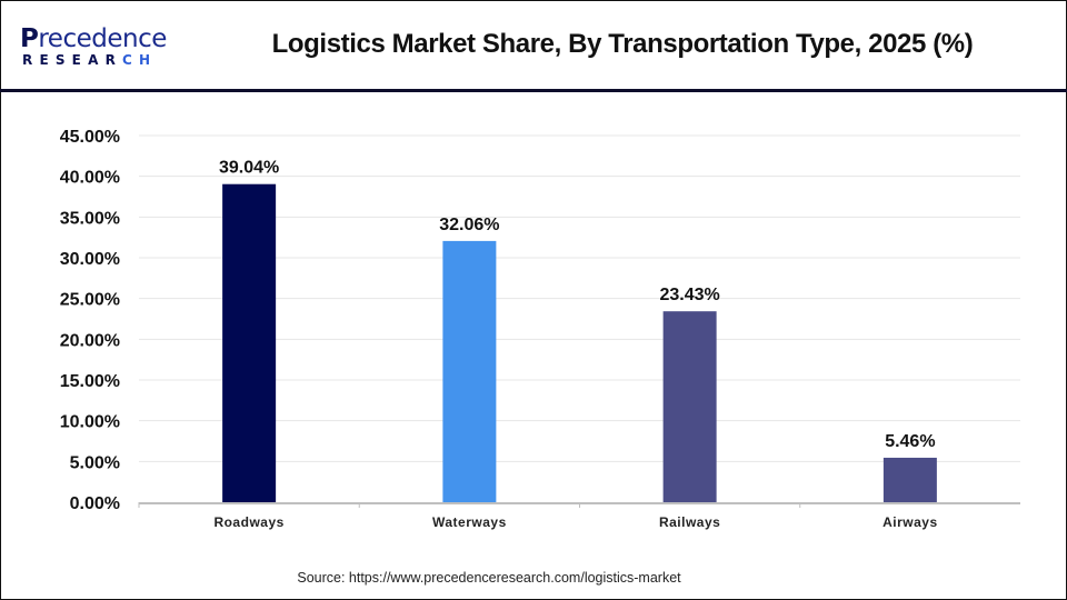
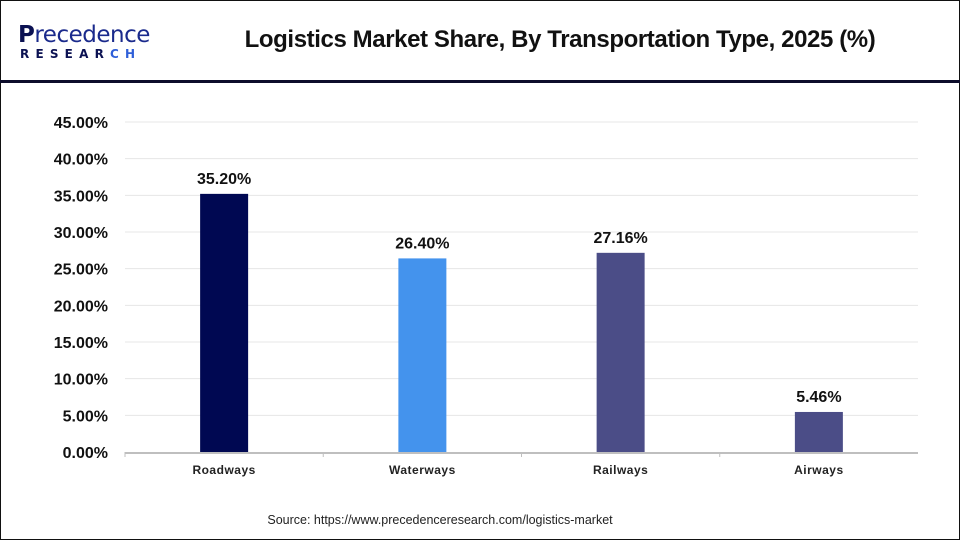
Roadways: 39.04% -> 35.20%
Waterways: 32.06% -> 26.40%
Railways: 23.43% -> 27.16%
